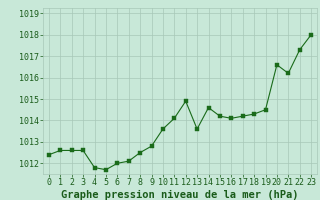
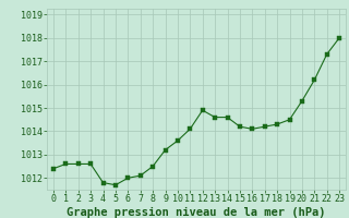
9: 1012.8 -> 1013.2
13: 1013.6 -> 1014.6
20: 1016.6 -> 1015.3
